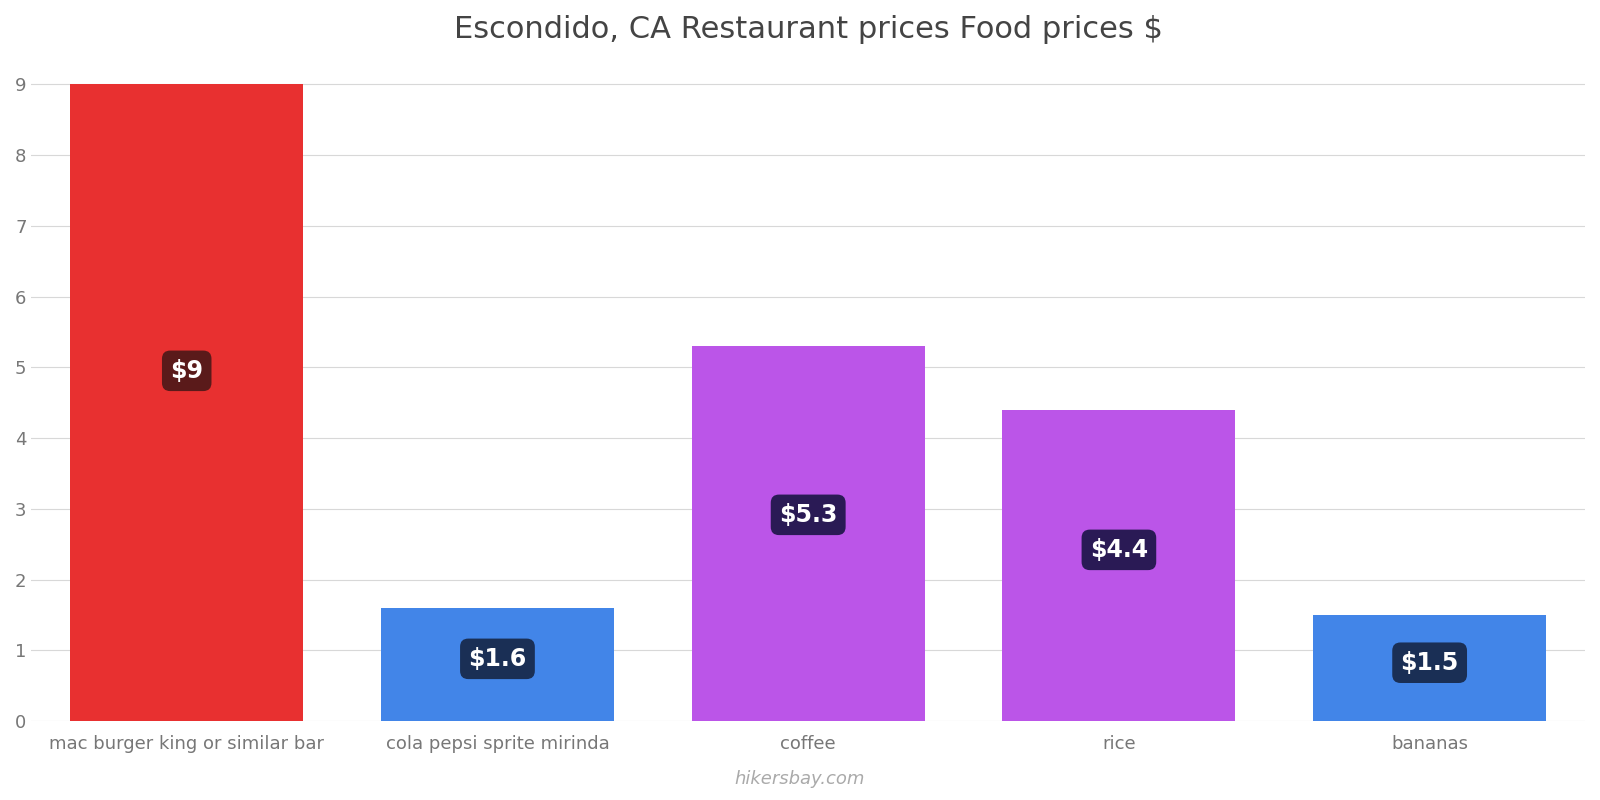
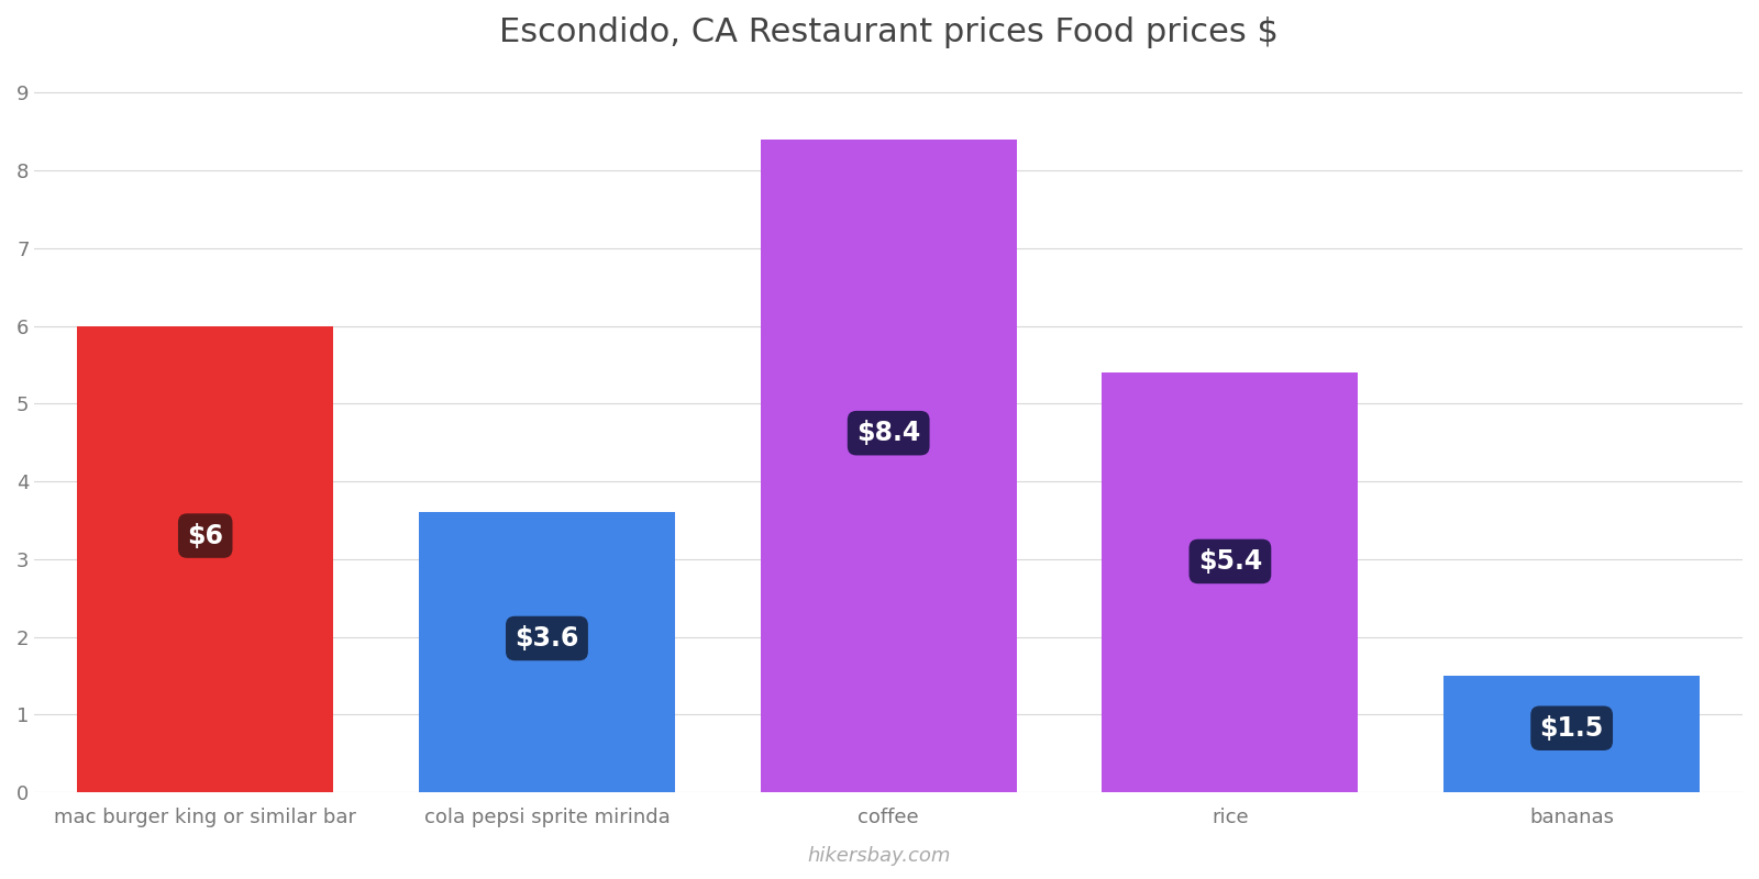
mac burger king or similar bar: $9 -> $6
cola pepsi sprite mirinda: $1.6 -> $3.6
coffee: $5.3 -> $8.4
rice: $4.4 -> $5.4
